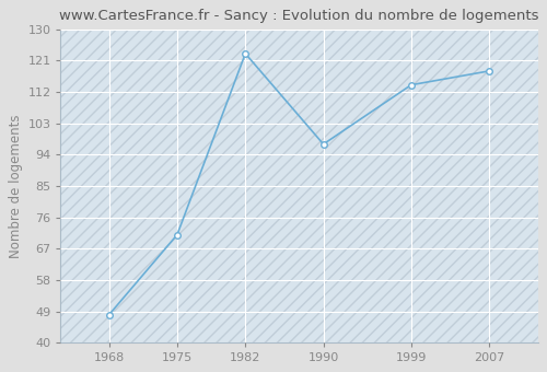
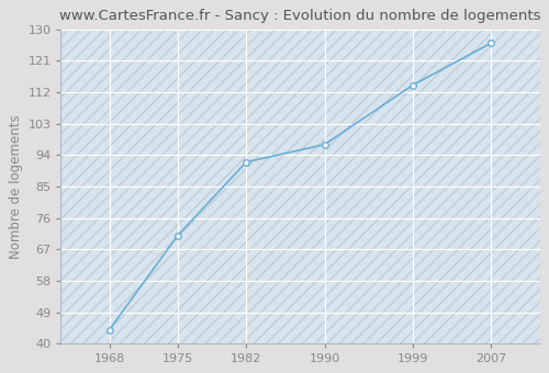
1968: 48 -> 44
1982: 123 -> 92
2007: 118 -> 126
